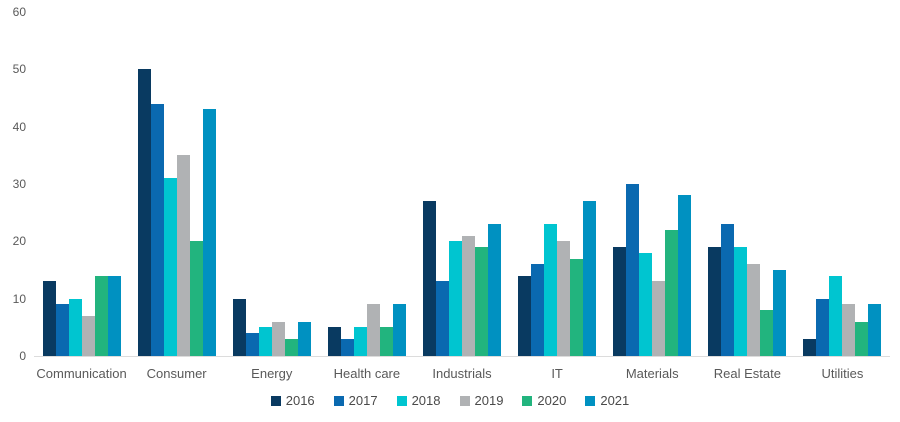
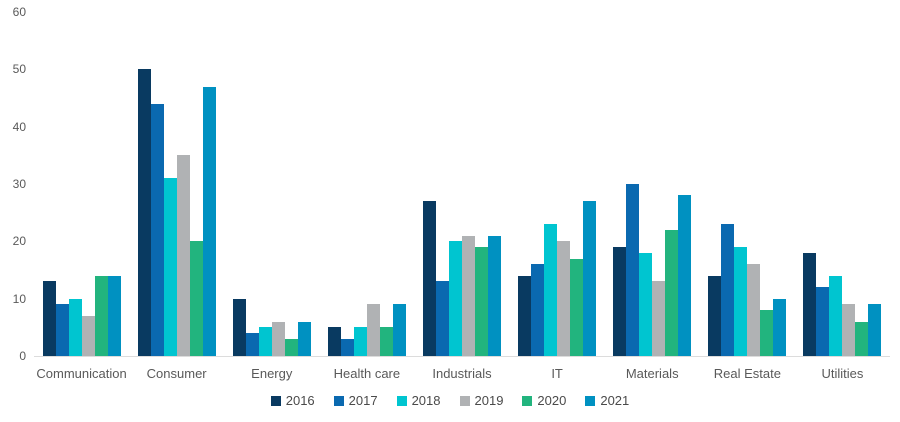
2021/Consumer: 43 -> 47
2021/Industrials: 23 -> 21
2016/Real Estate: 19 -> 14
2021/Real Estate: 15 -> 10
2016/Utilities: 3 -> 18
2017/Utilities: 10 -> 12
